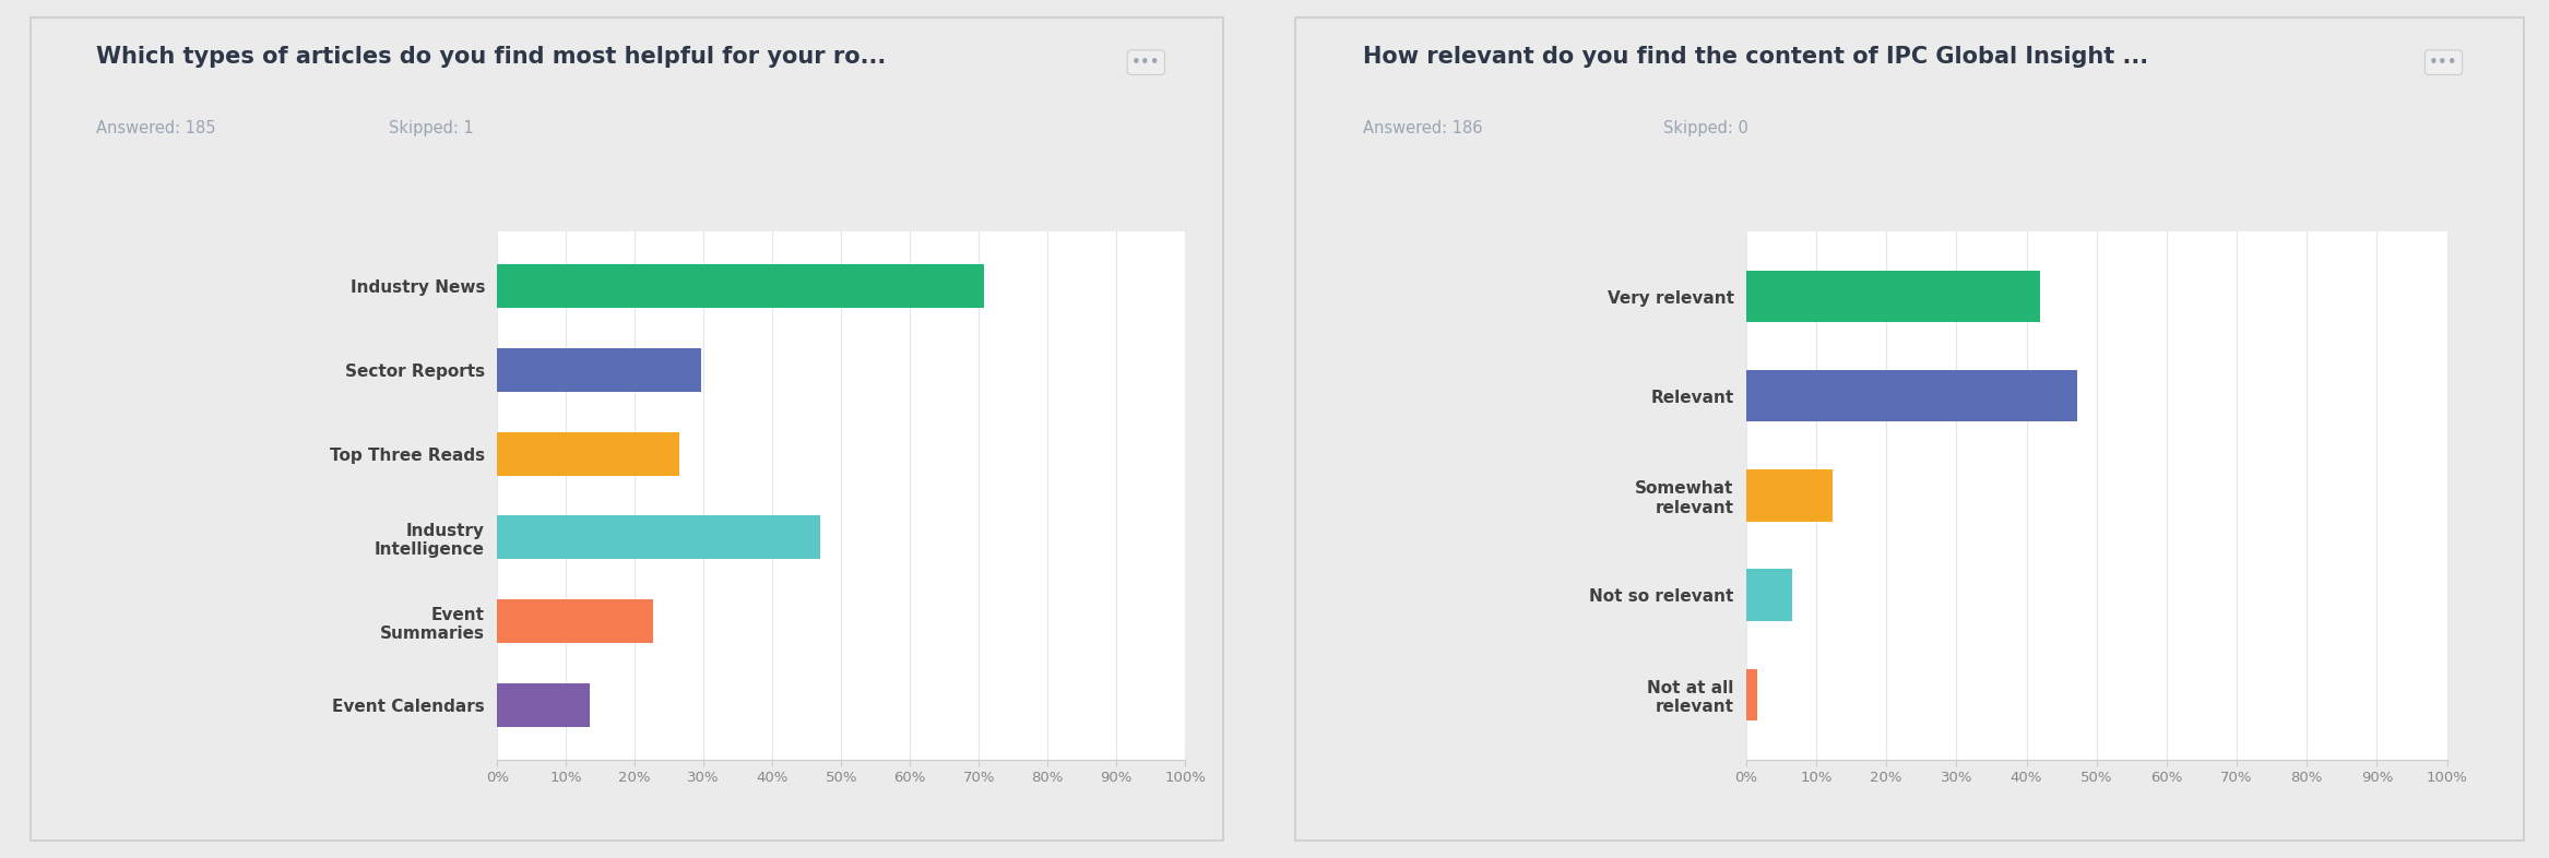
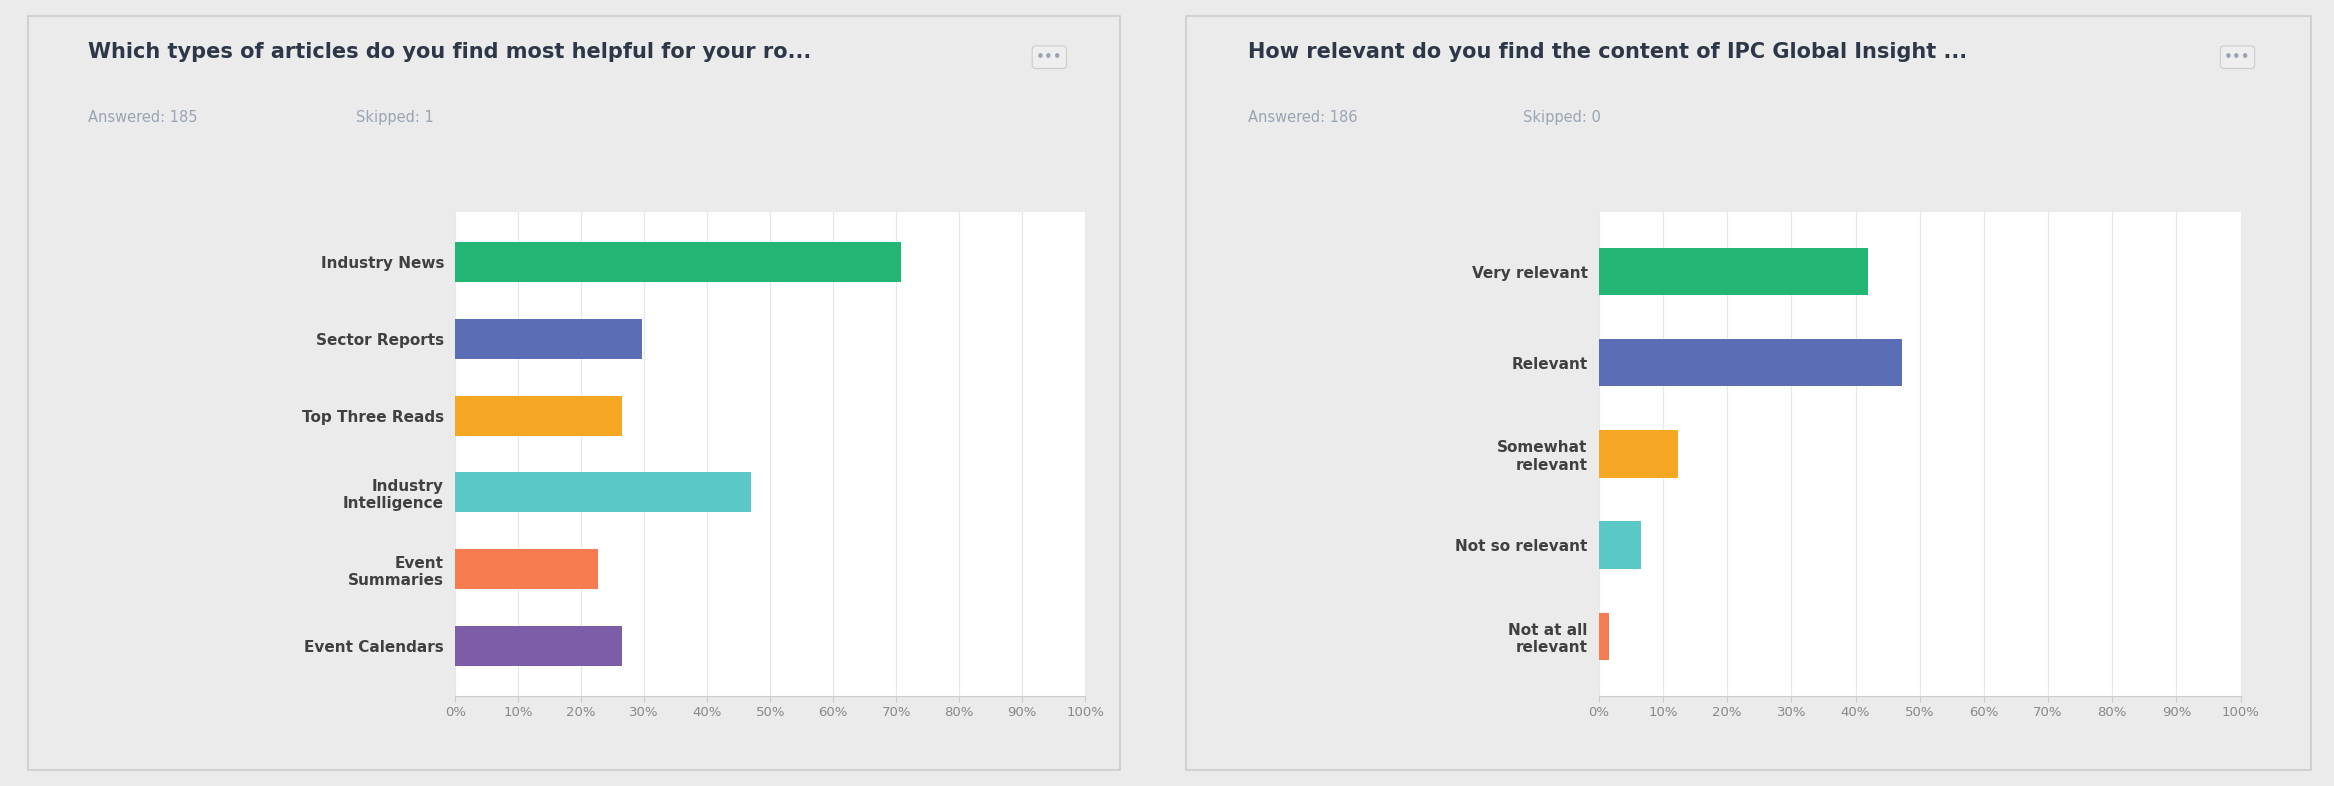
Event Calendars: 13.4% -> 26.5%
